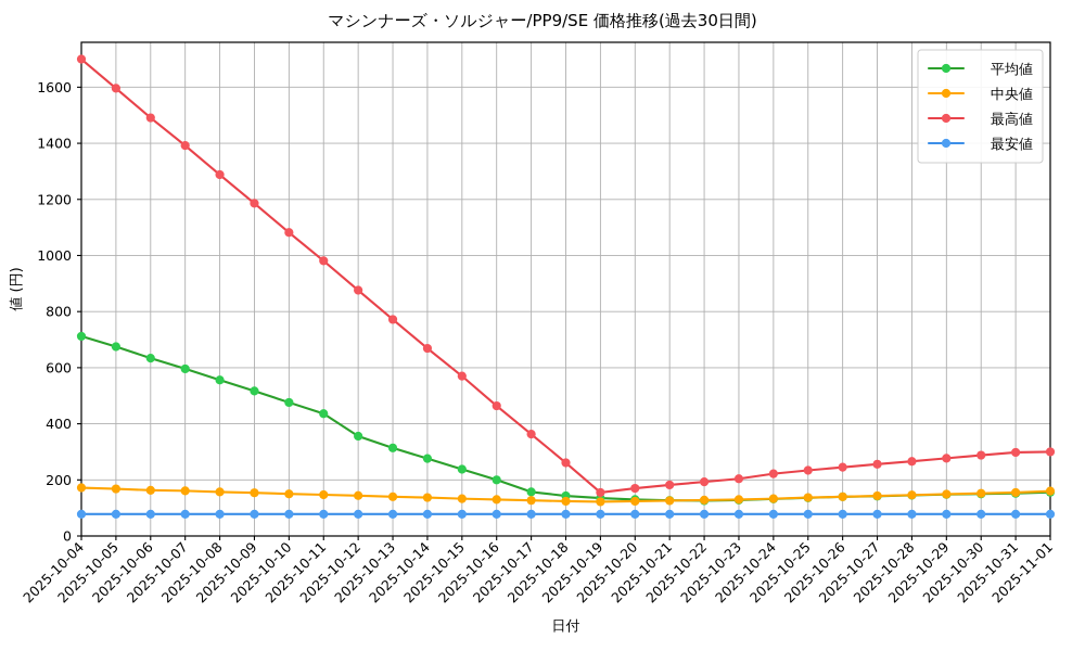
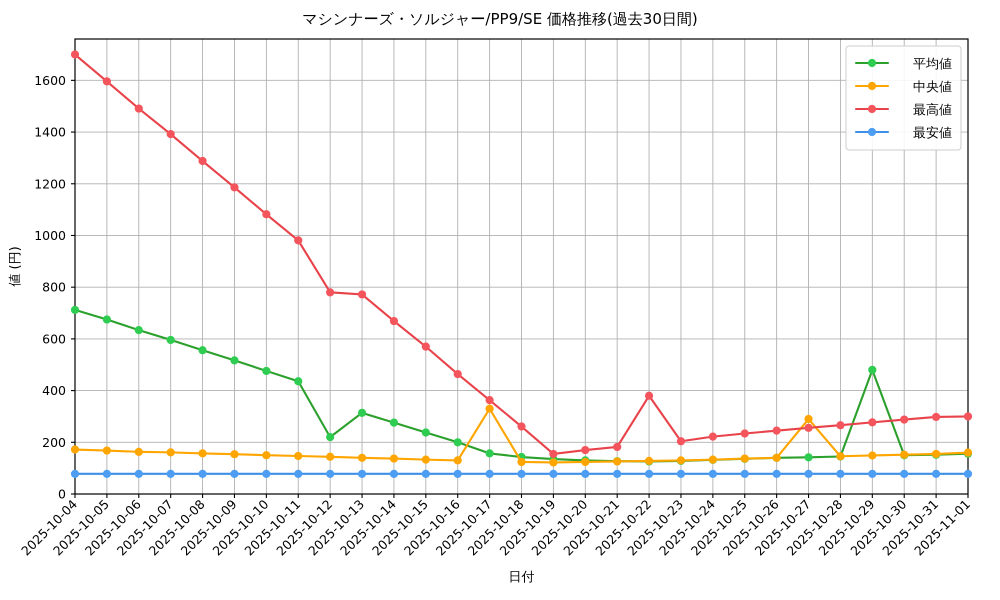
平均値/2025-10-12: 360 -> 220
最高値/2025-10-12: 880 -> 780
中央値/2025-10-17: 130 -> 330
最高値/2025-10-22: 190 -> 380
中央値/2025-10-27: 140 -> 290
平均値/2025-10-29: 150 -> 480
